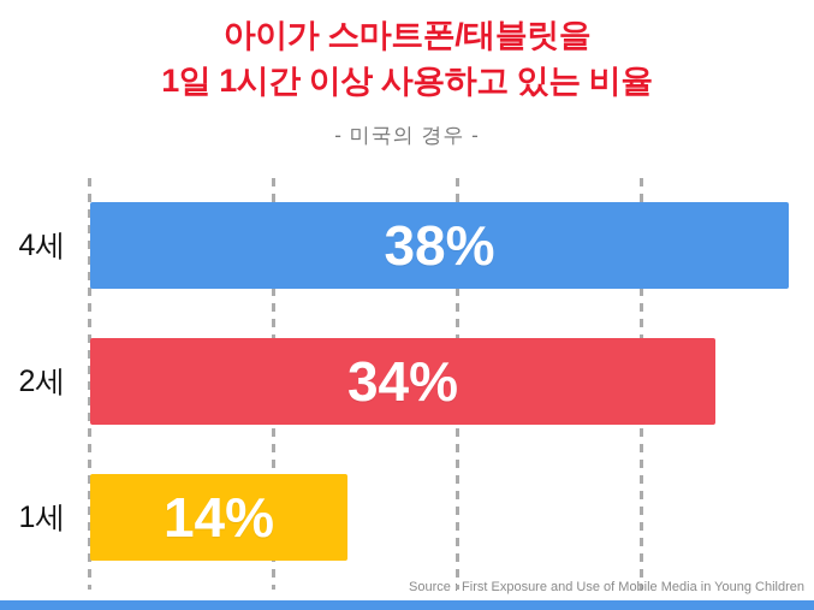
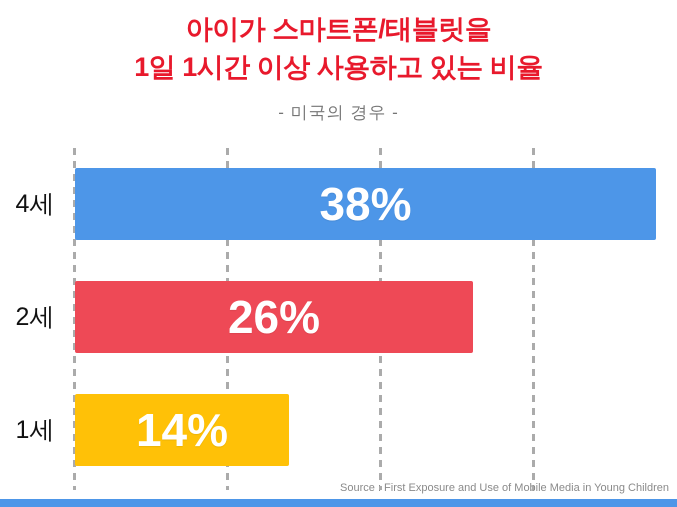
2세: 34% -> 26%
